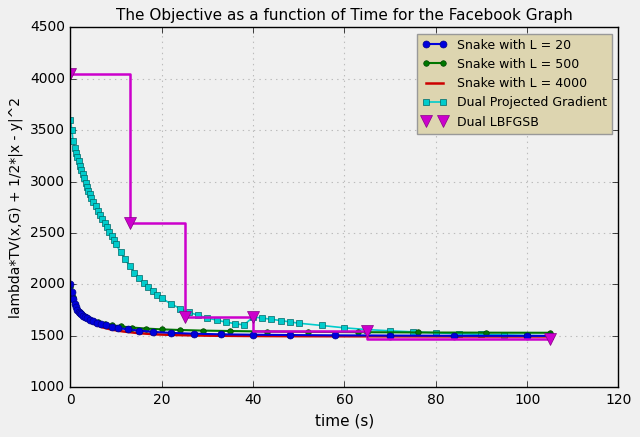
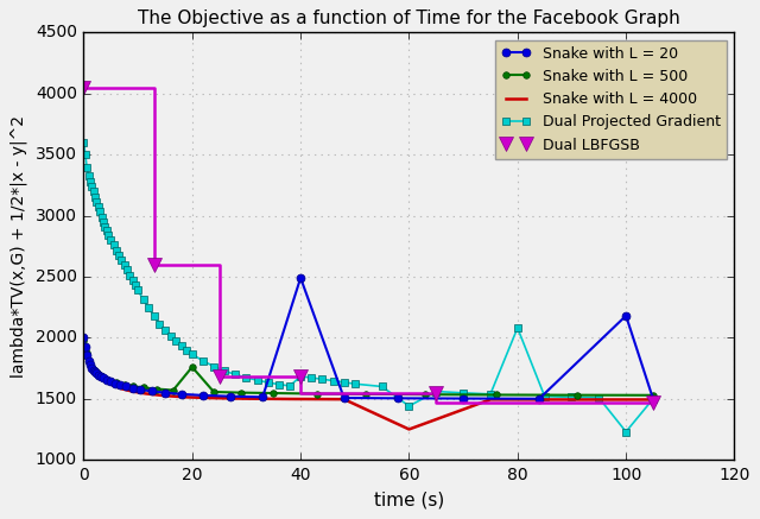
Snake with L = 500/20: 1560 -> 1760
Snake with L = 20/40: 1510 -> 2490
Snake with L = 4000/60: 1500 -> 1250
Dual Projected Gradient/60: 1580 -> 1440
Dual Projected Gradient/80: 1530 -> 2080
Snake with L = 20/100: 1500 -> 2180
Dual Projected Gradient/100: 1500 -> 1230
